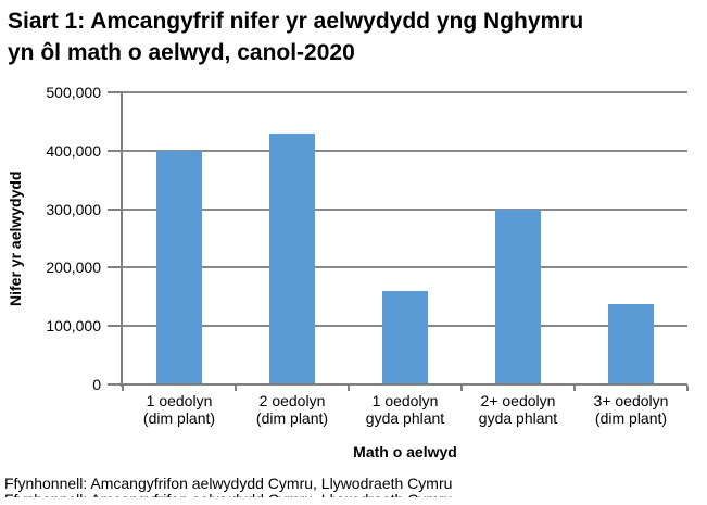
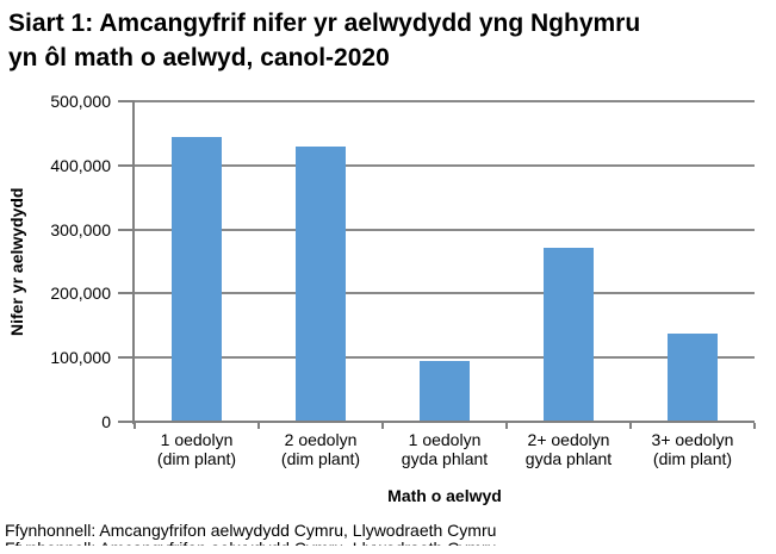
1 oedolyn (dim plant): 400000 -> 440000
1 oedolyn gyda phlant: 160000 -> 100000
2+ oedolyn gyda phlant: 300000 -> 270000
